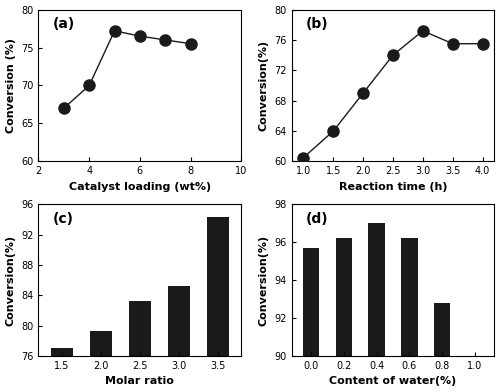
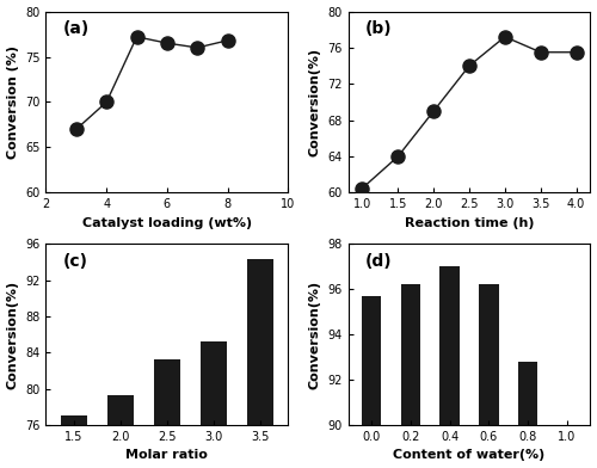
8: 75.5 -> 76.8
